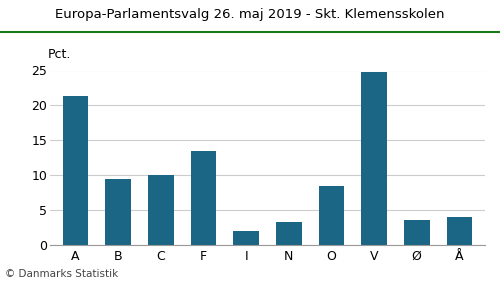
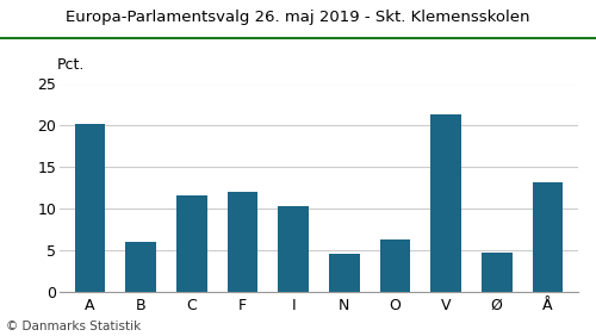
A: 21.4 -> 20.2
B: 9.5 -> 6.0
C: 10.0 -> 11.6
F: 13.5 -> 12.0
I: 2.1 -> 10.4
N: 3.3 -> 4.6
O: 8.5 -> 6.4
V: 24.8 -> 21.4
Ø: 3.6 -> 4.8
Å: 4.1 -> 13.2
